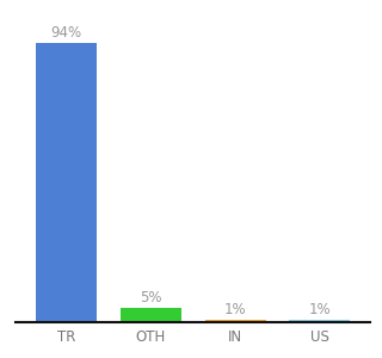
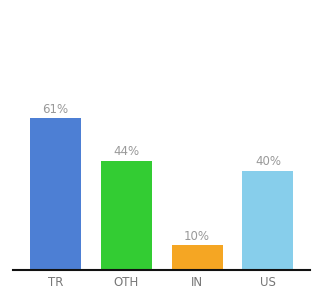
TR: 94% -> 61%
OTH: 5% -> 44%
IN: 1% -> 10%
US: 1% -> 40%
